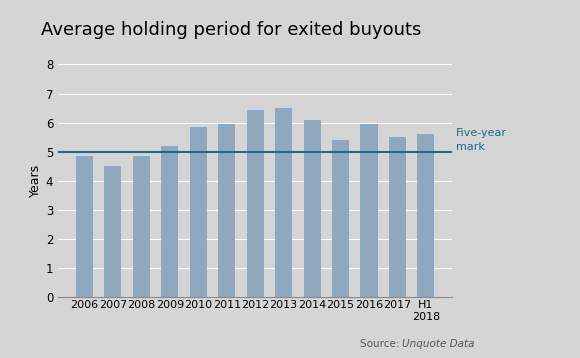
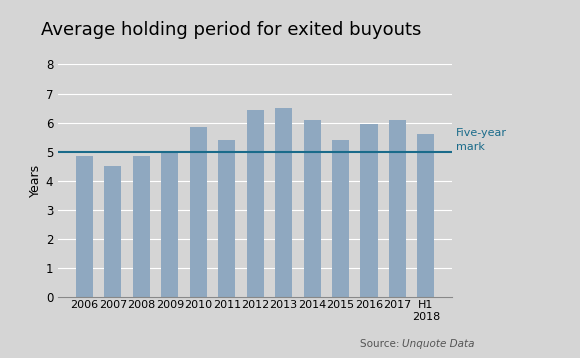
2009: 5.20 -> 4.95
2011: 5.95 -> 5.40
2017: 5.50 -> 6.10
